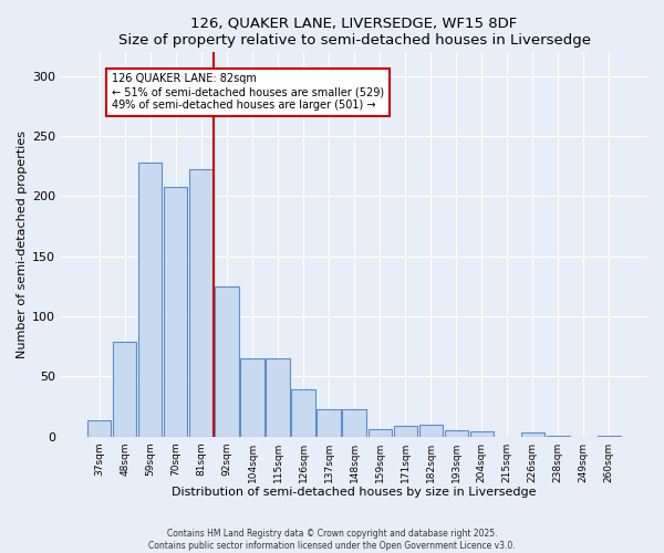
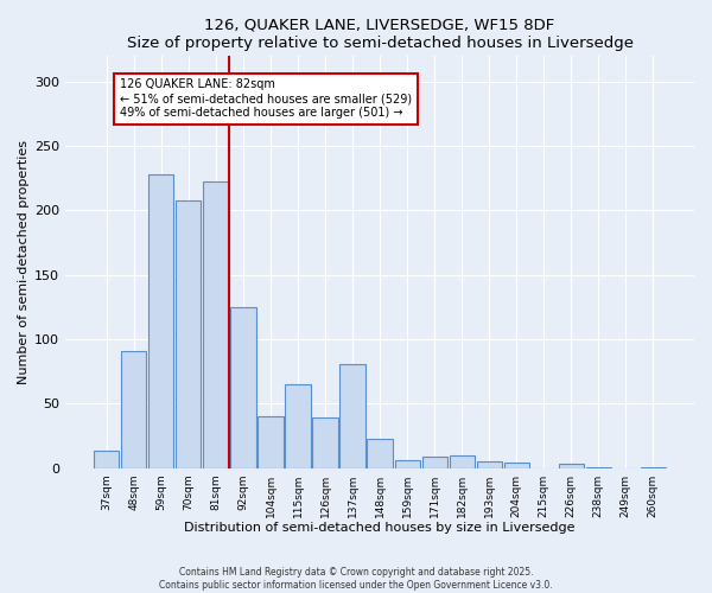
48sqm: 79 -> 91
104sqm: 65 -> 40
137sqm: 23 -> 81
